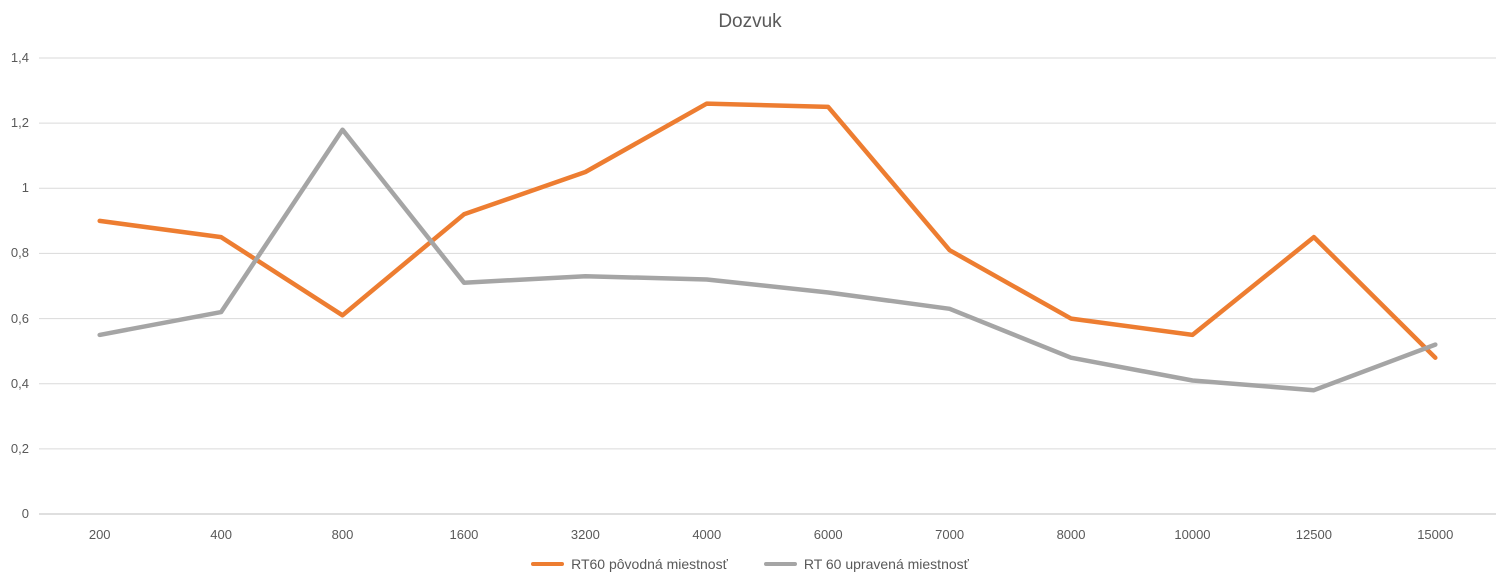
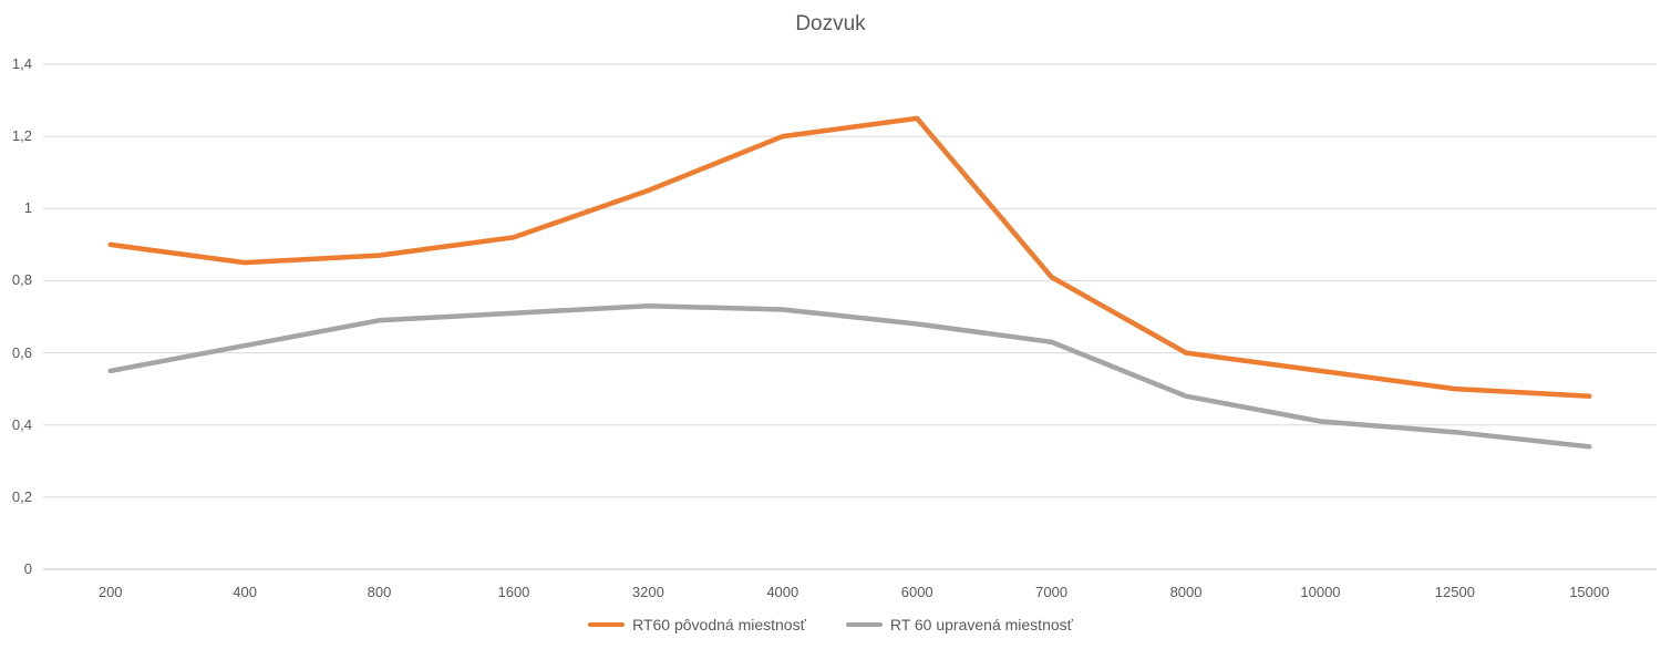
RT60 pôvodná miestnosť/800: 0,61 -> 0,87
RT 60 upravená miestnosť/800: 1,18 -> 0,69
RT60 pôvodná miestnosť/4000: 1,26 -> 1,20
RT60 pôvodná miestnosť/12500: 0,85 -> 0,50
RT 60 upravená miestnosť/15000: 0,52 -> 0,34
